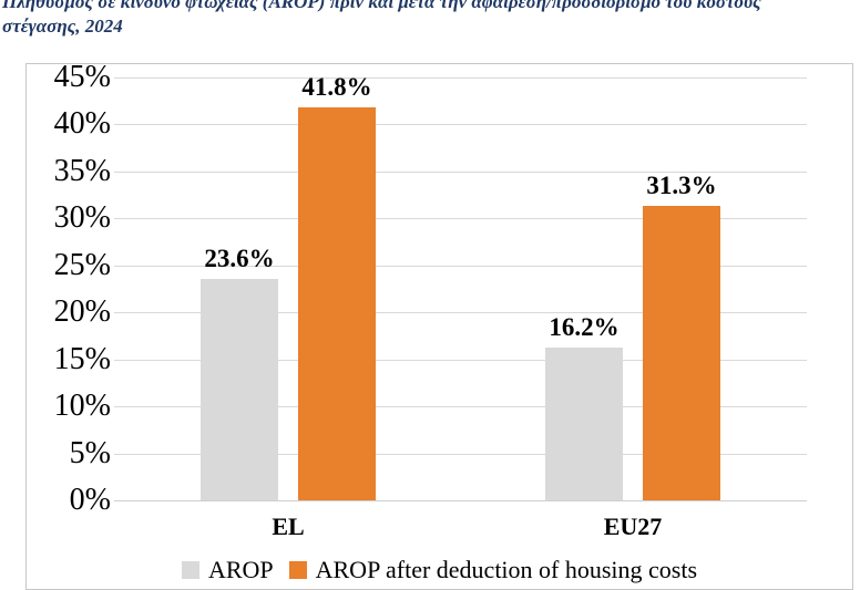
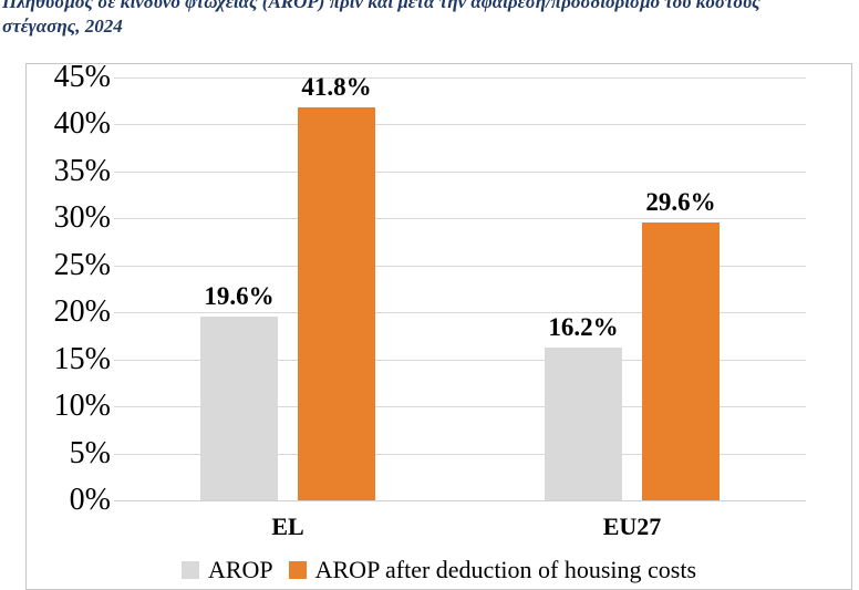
AROP/EL: 23.6% -> 19.6%
AROP after deduction of housing costs/EU27: 31.3% -> 29.6%
